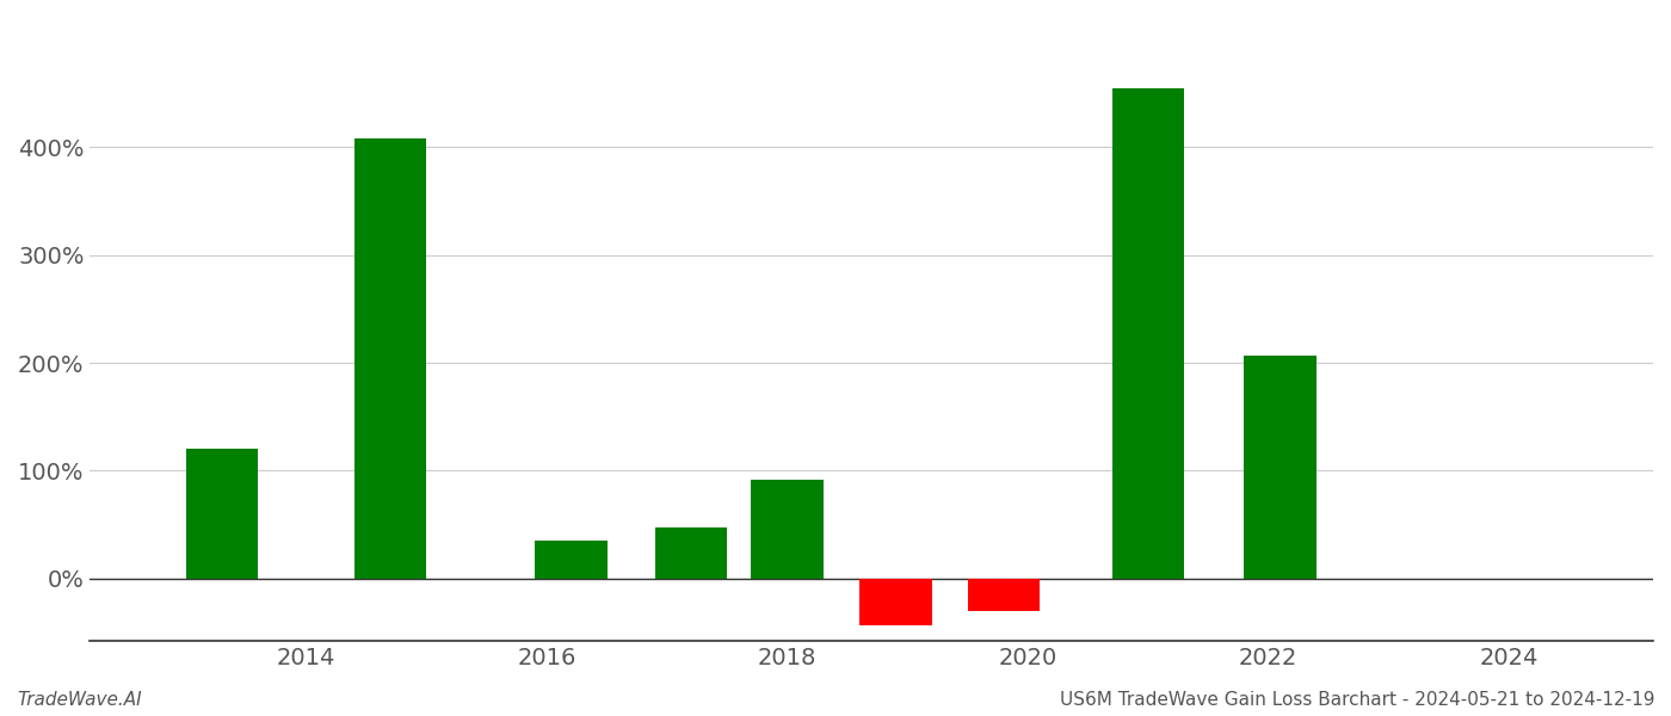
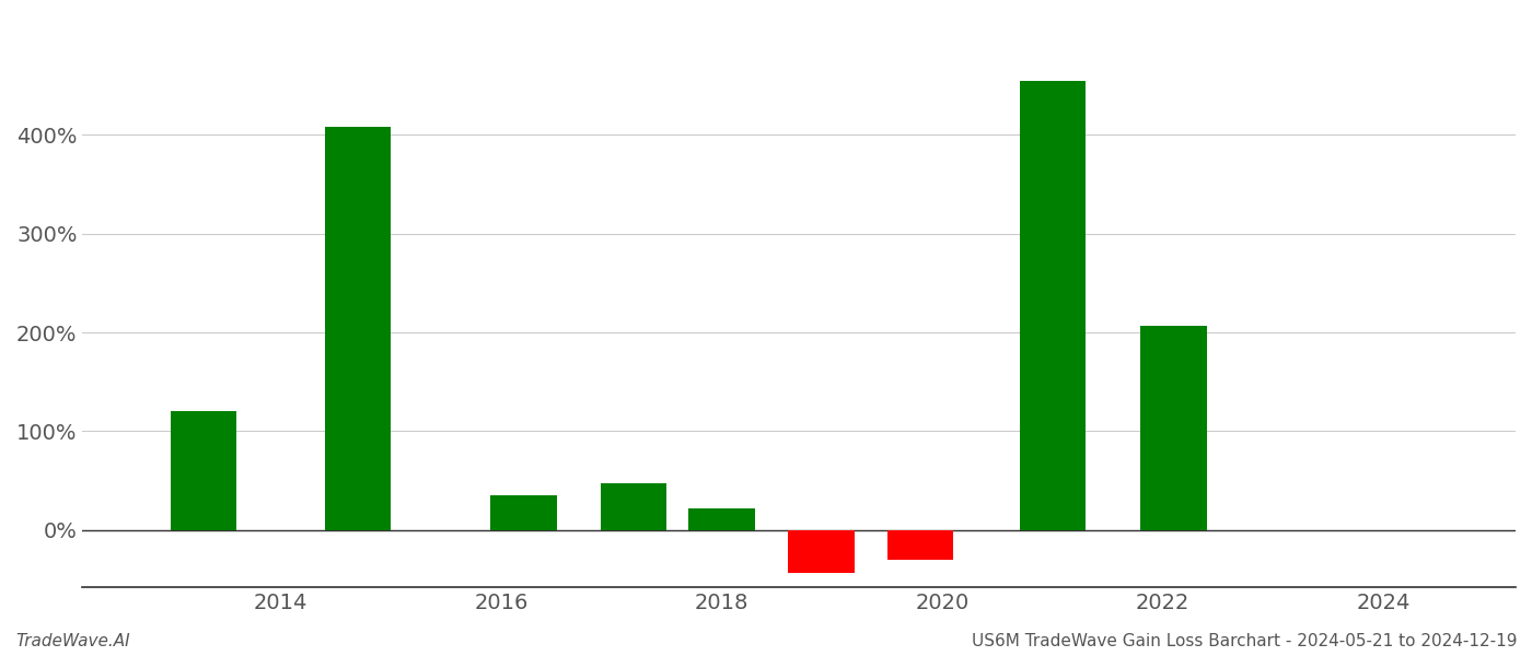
2018: 92% -> 22%
